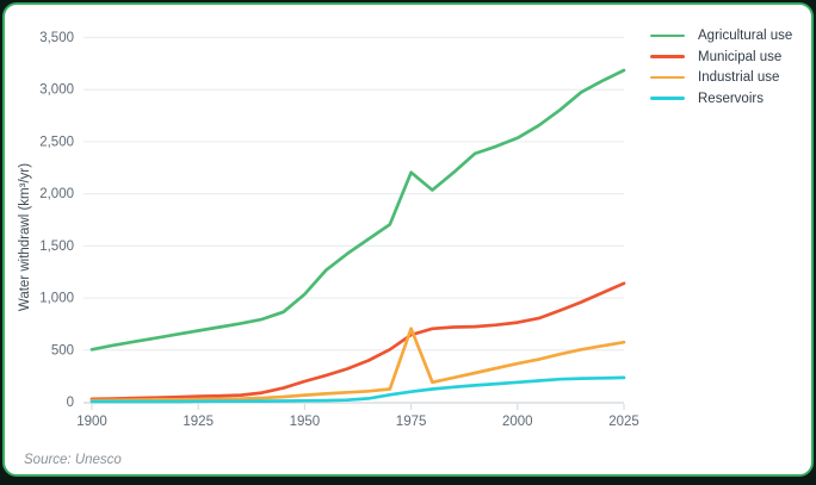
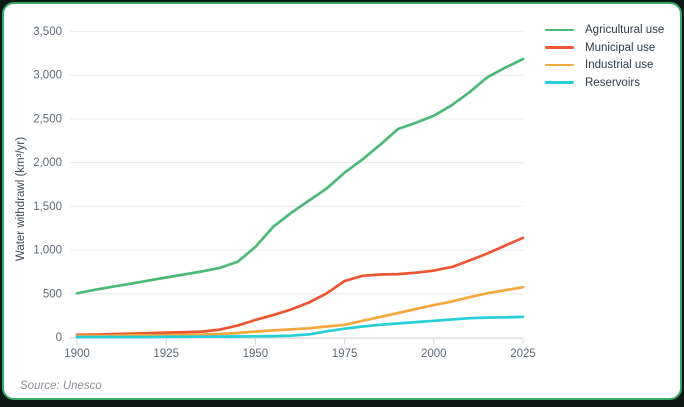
Agricultural use/1975: 2200 -> 1900
Industrial use/1975: 700 -> 100
